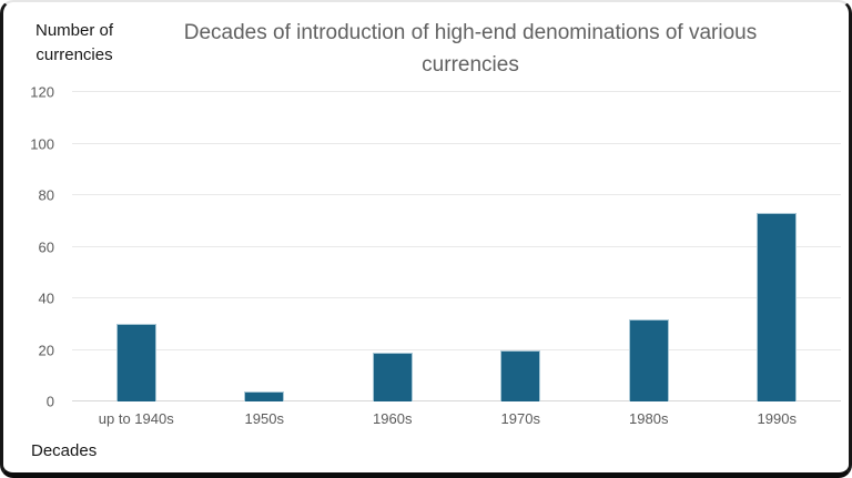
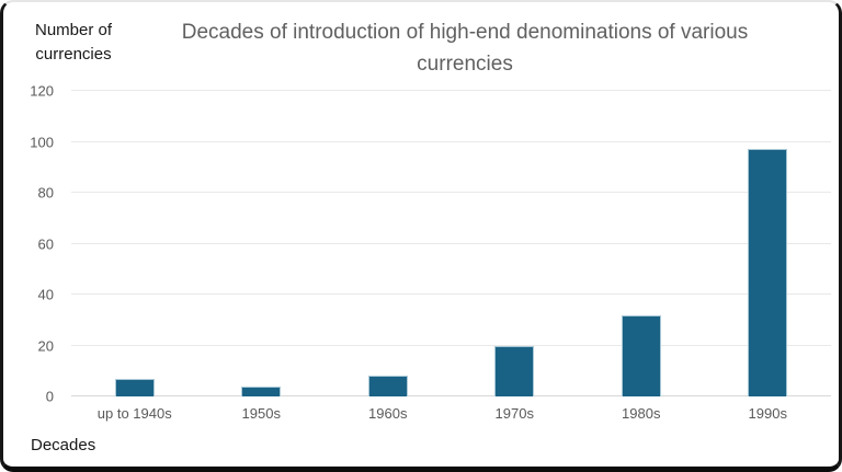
up to 1940s: 30 -> 7
1960s: 19 -> 8
1990s: 73 -> 97
